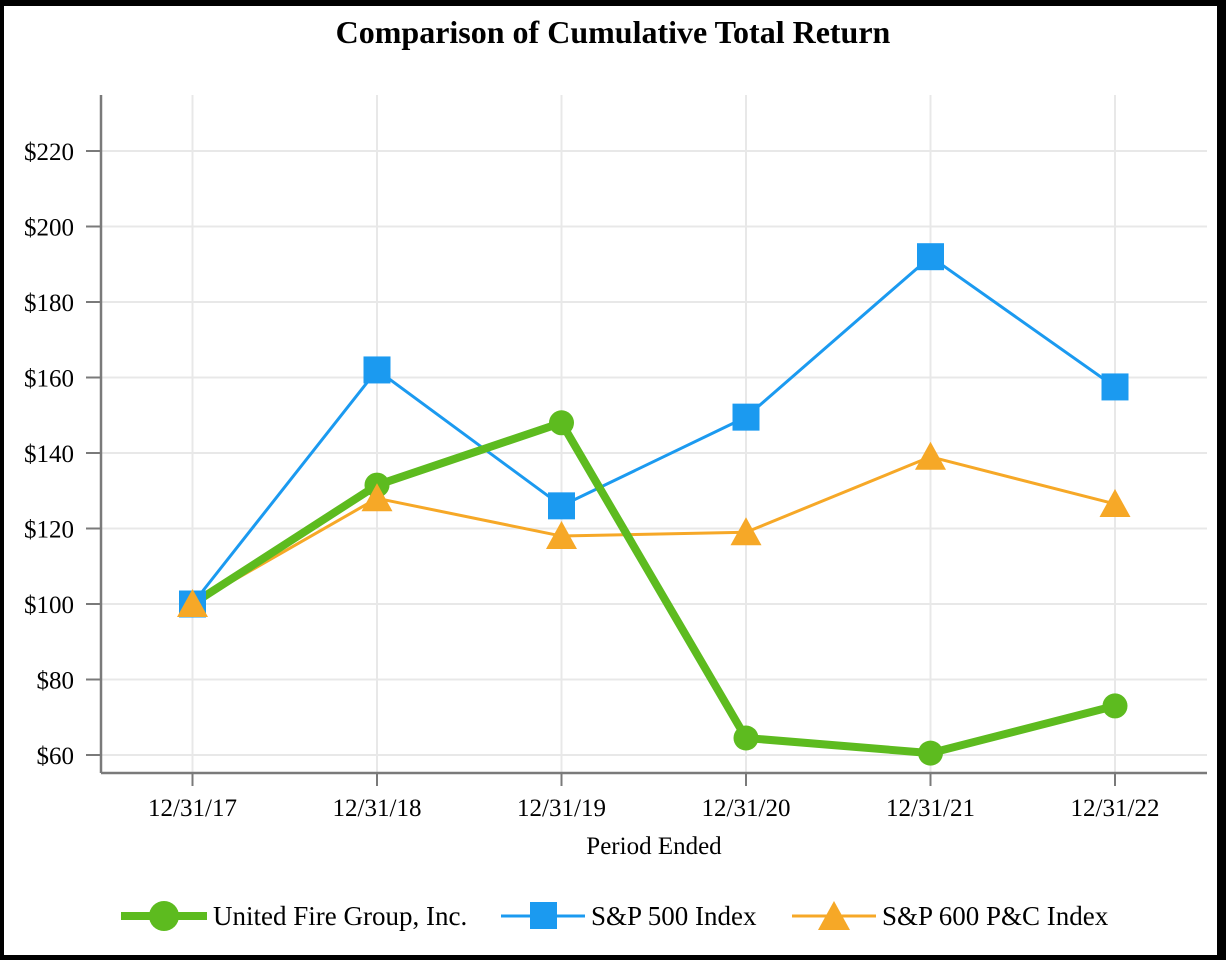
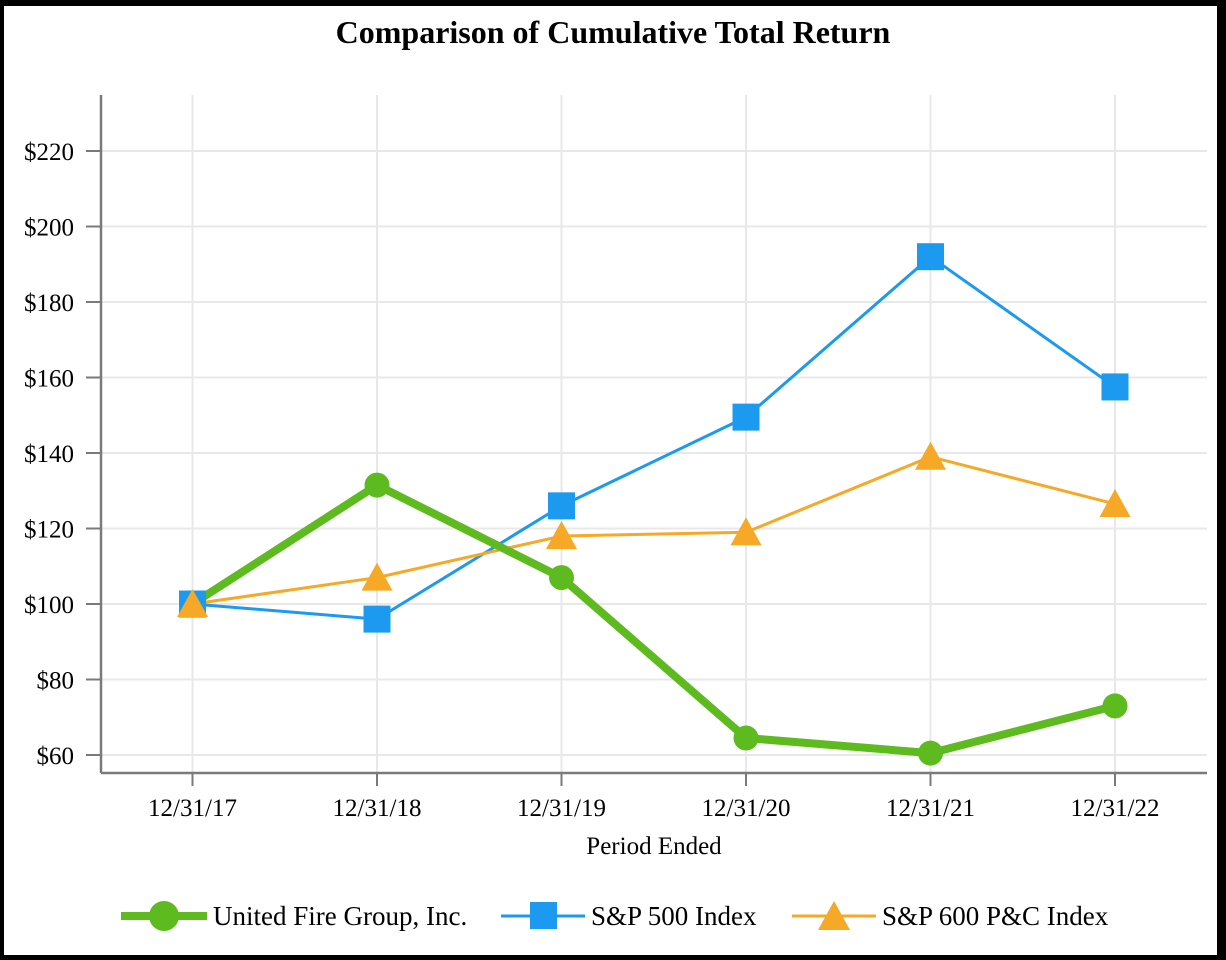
S&P 500 Index/12/31/18: $162 -> $96
S&P 600 P&C Index/12/31/18: $128 -> $107
United Fire Group, Inc./12/31/19: $148 -> $107
